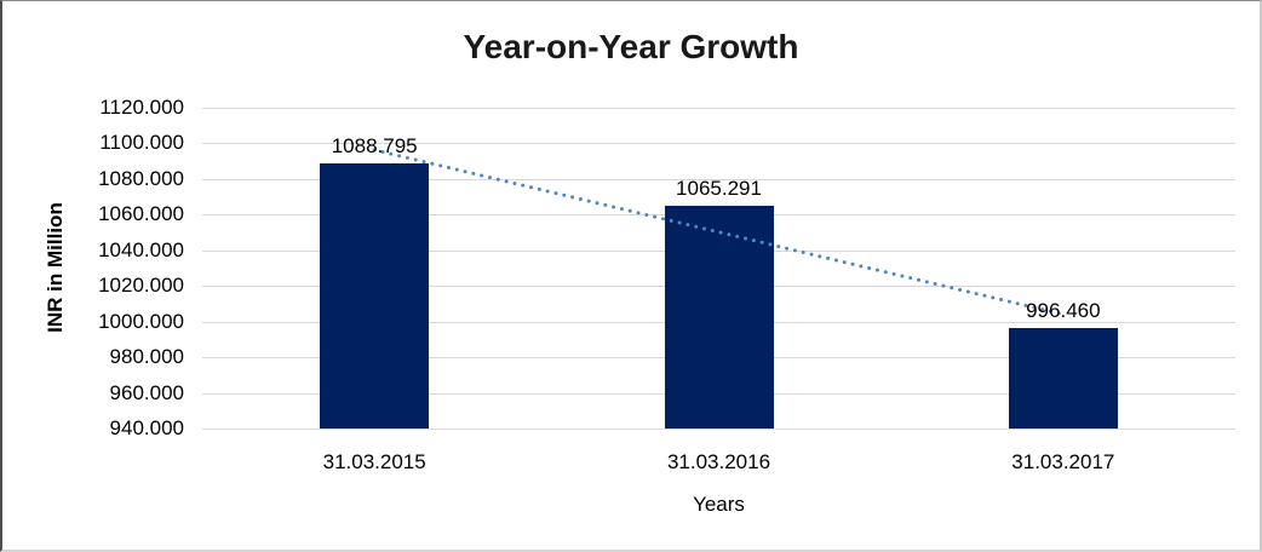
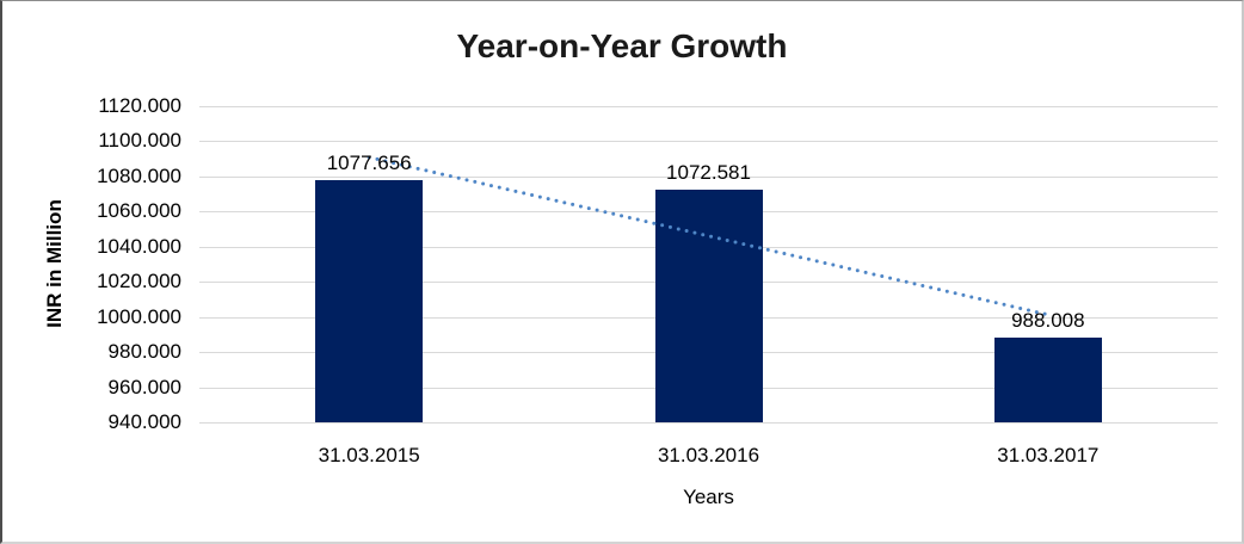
31.03.2015: 1088.795 -> 1077.656
31.03.2016: 1065.291 -> 1072.581
31.03.2017: 996.460 -> 988.008
